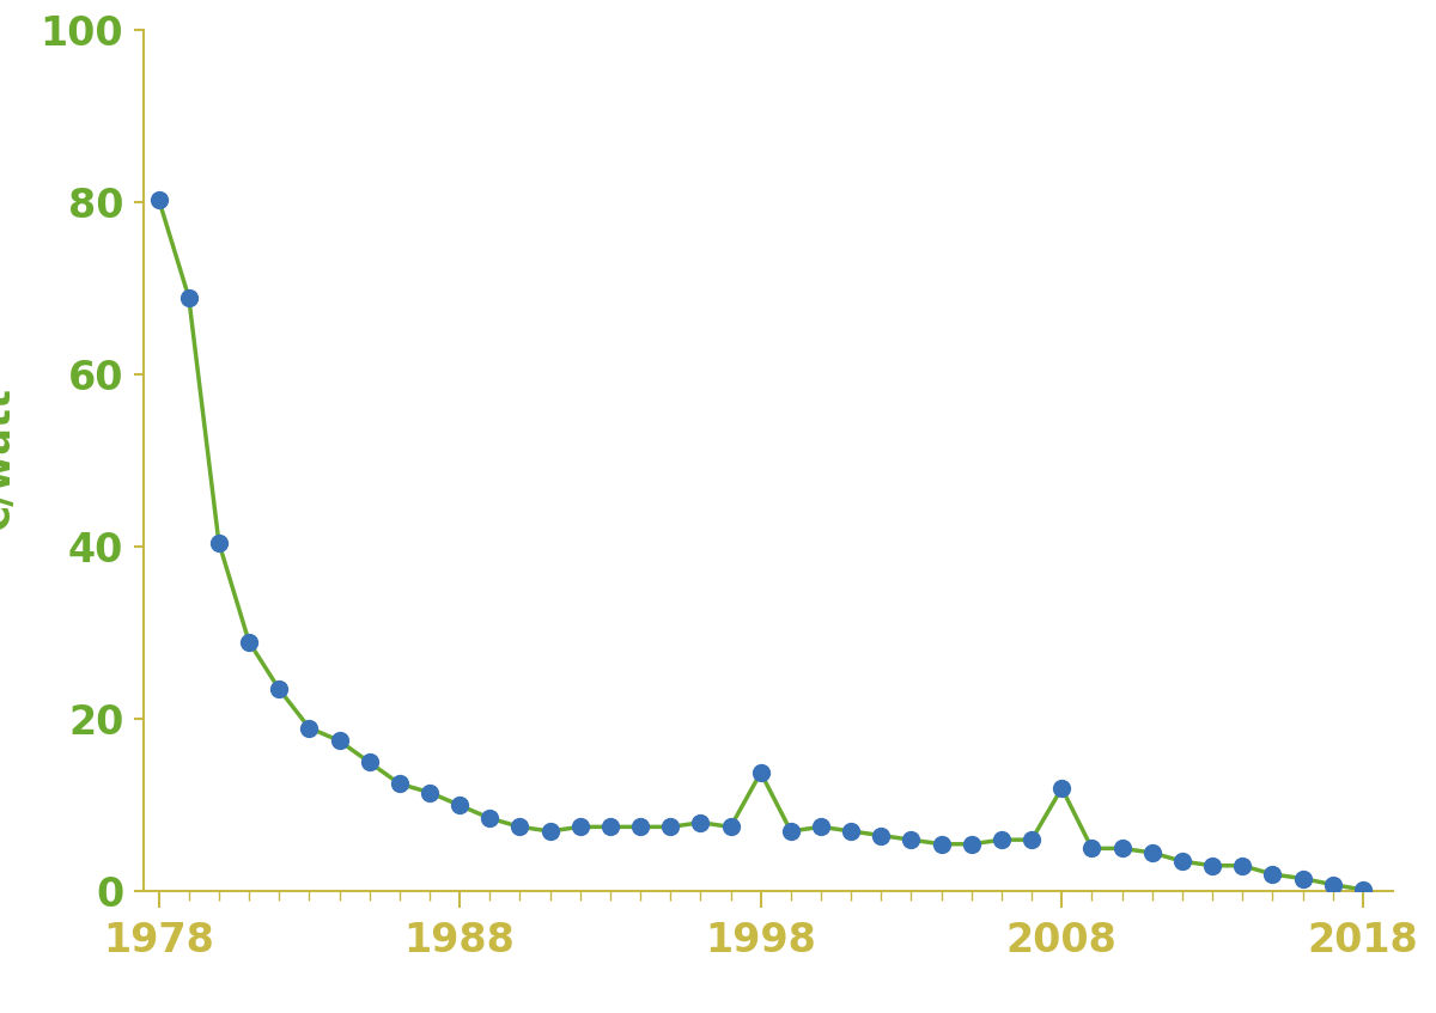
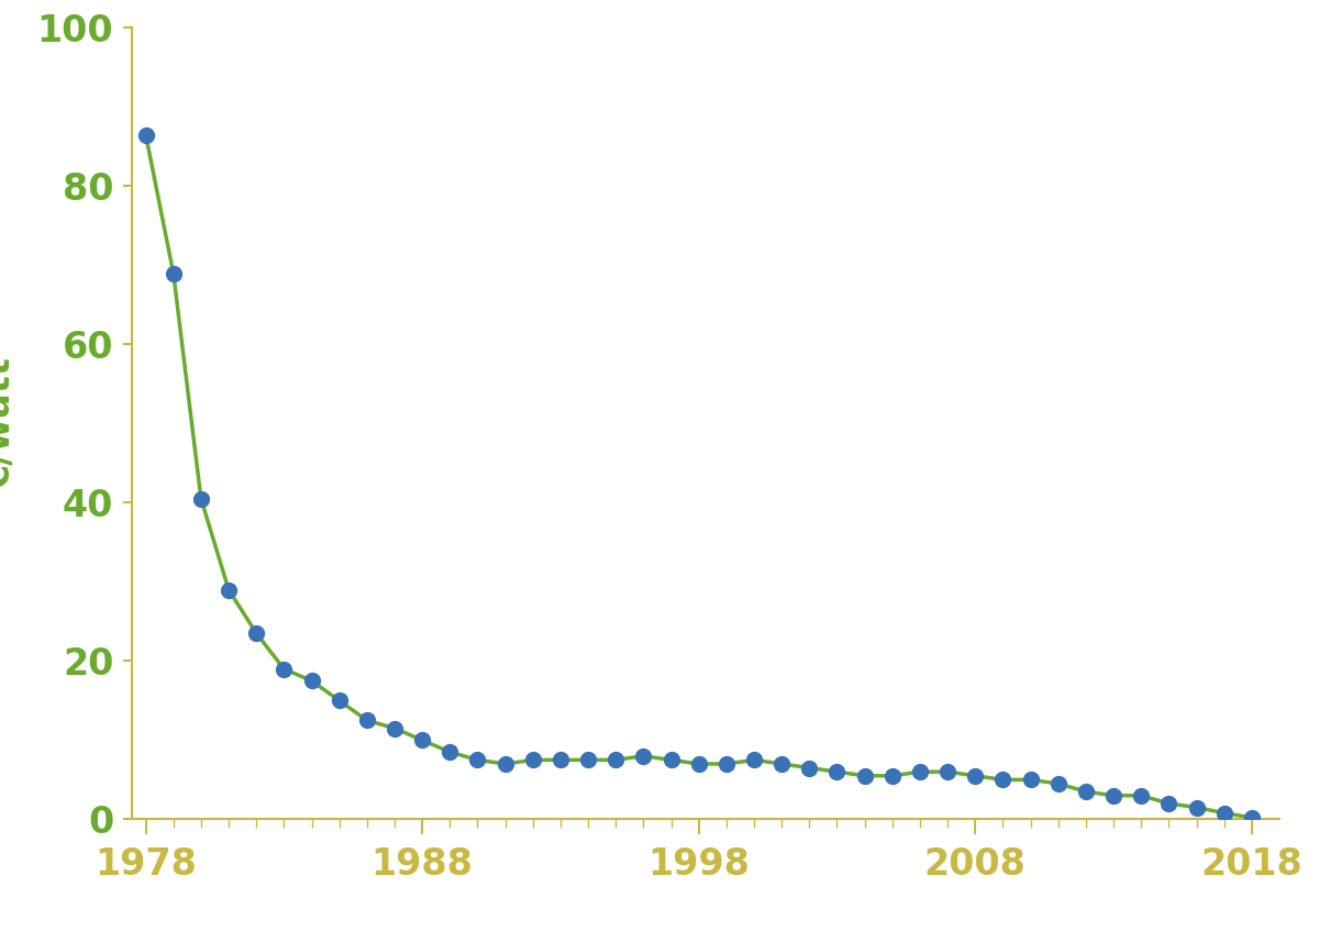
1978: 80.4 -> 86.5
1998: 13.8 -> 7.0
2008: 12.0 -> 5.5
